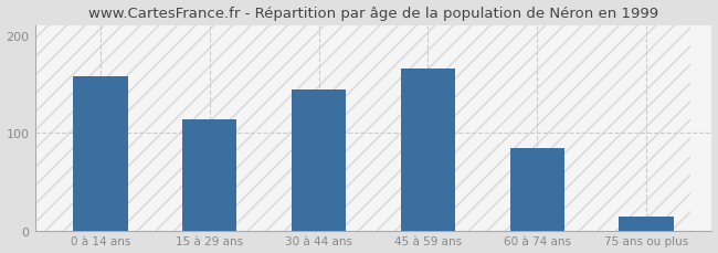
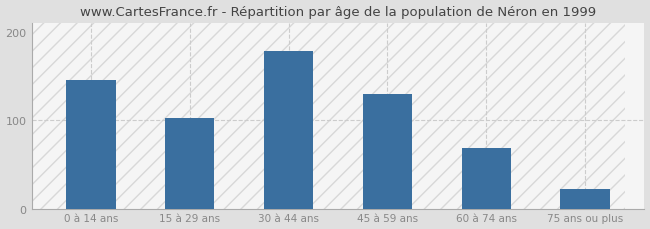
0 à 14 ans: 158 -> 145
15 à 29 ans: 114 -> 103
30 à 44 ans: 144 -> 178
45 à 59 ans: 166 -> 130
60 à 74 ans: 84 -> 68
75 ans ou plus: 14 -> 22
